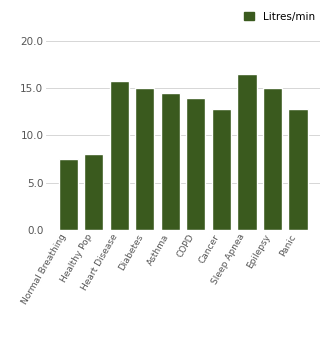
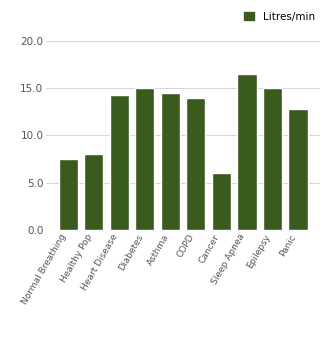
Heart Disease: 15.7 -> 14.2
Cancer: 12.8 -> 6.0
